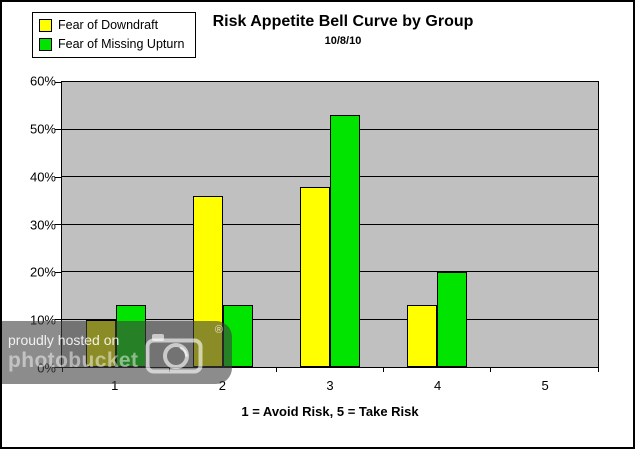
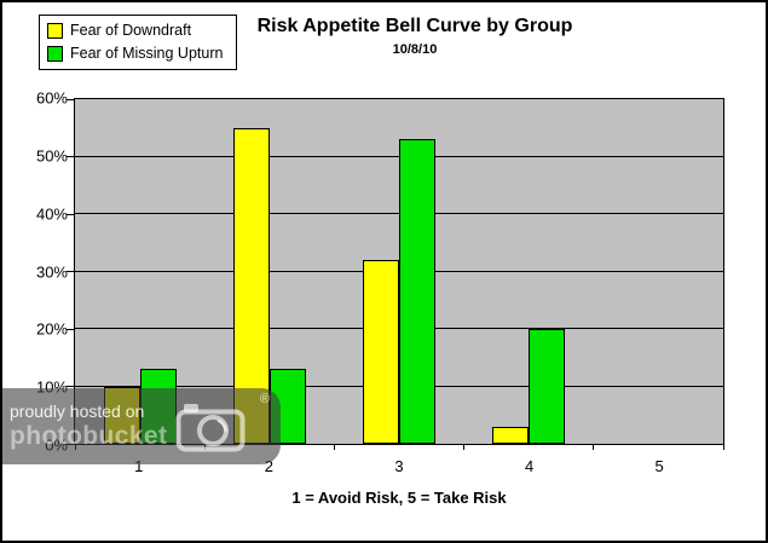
Fear of Downdraft/2: 36% -> 55%
Fear of Downdraft/3: 38% -> 32%
Fear of Downdraft/4: 13% -> 3%
